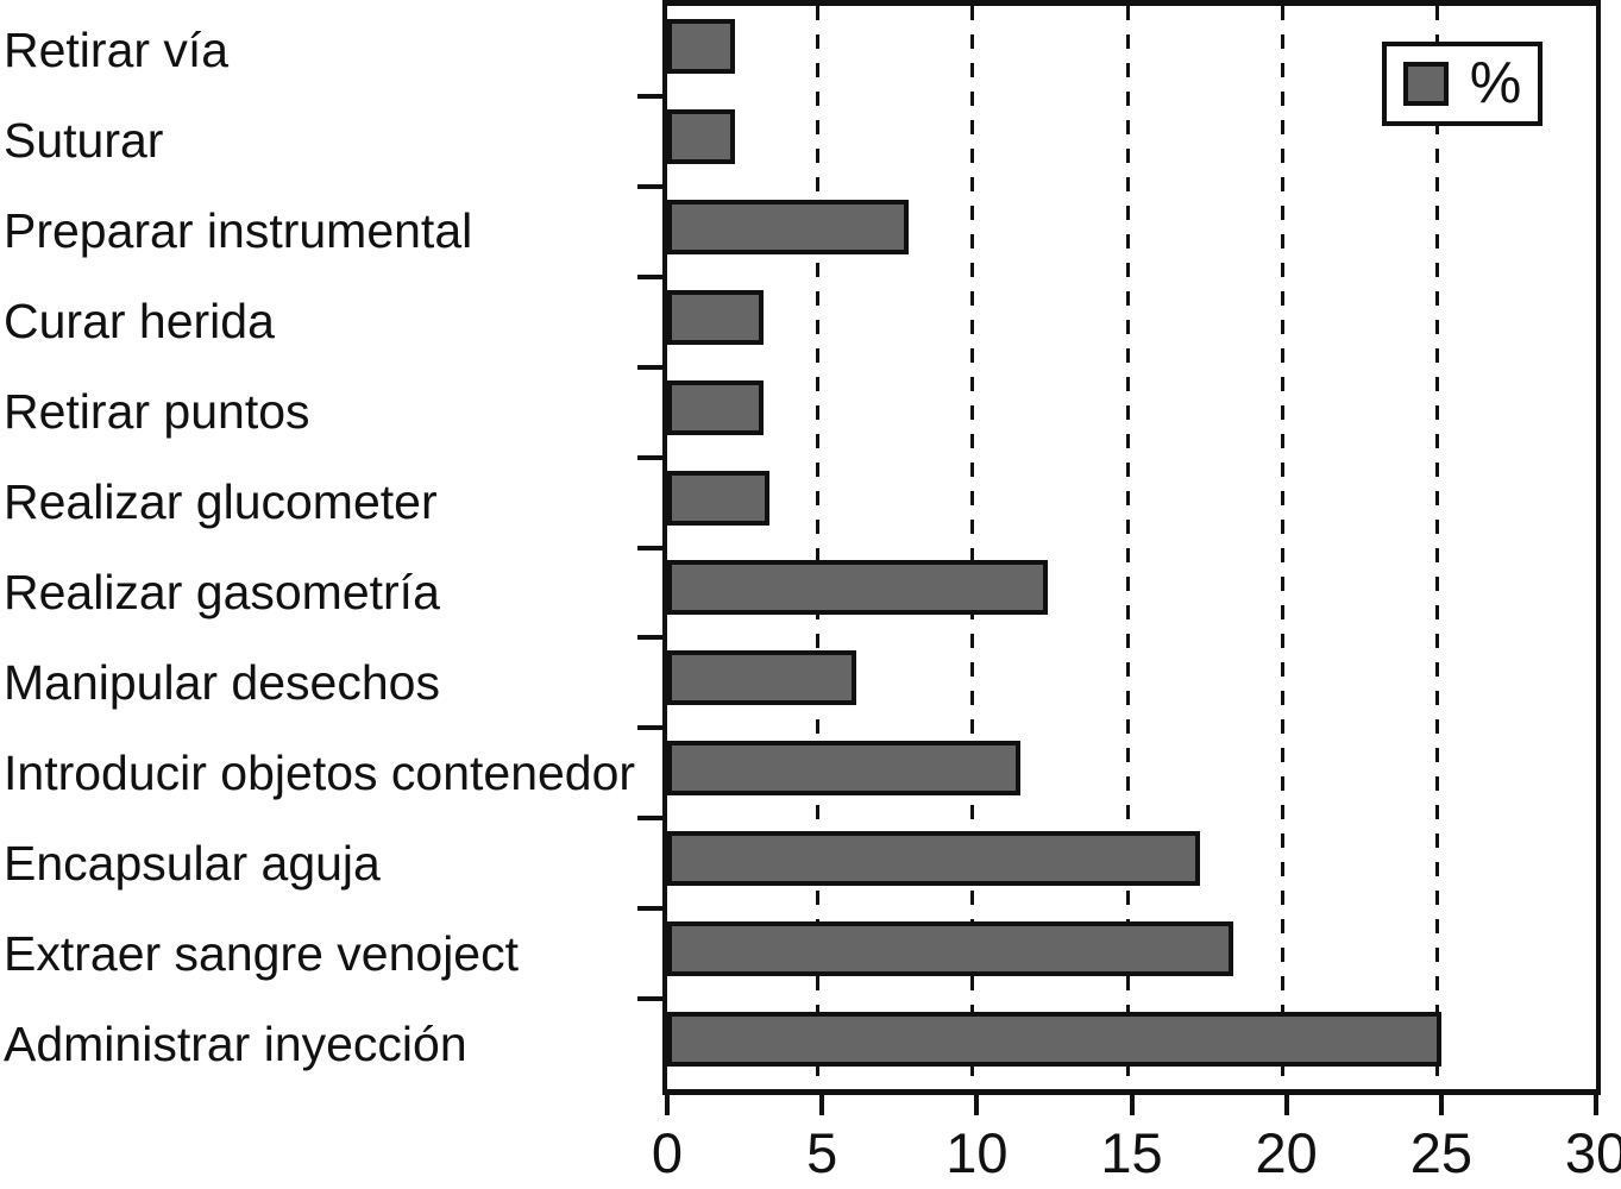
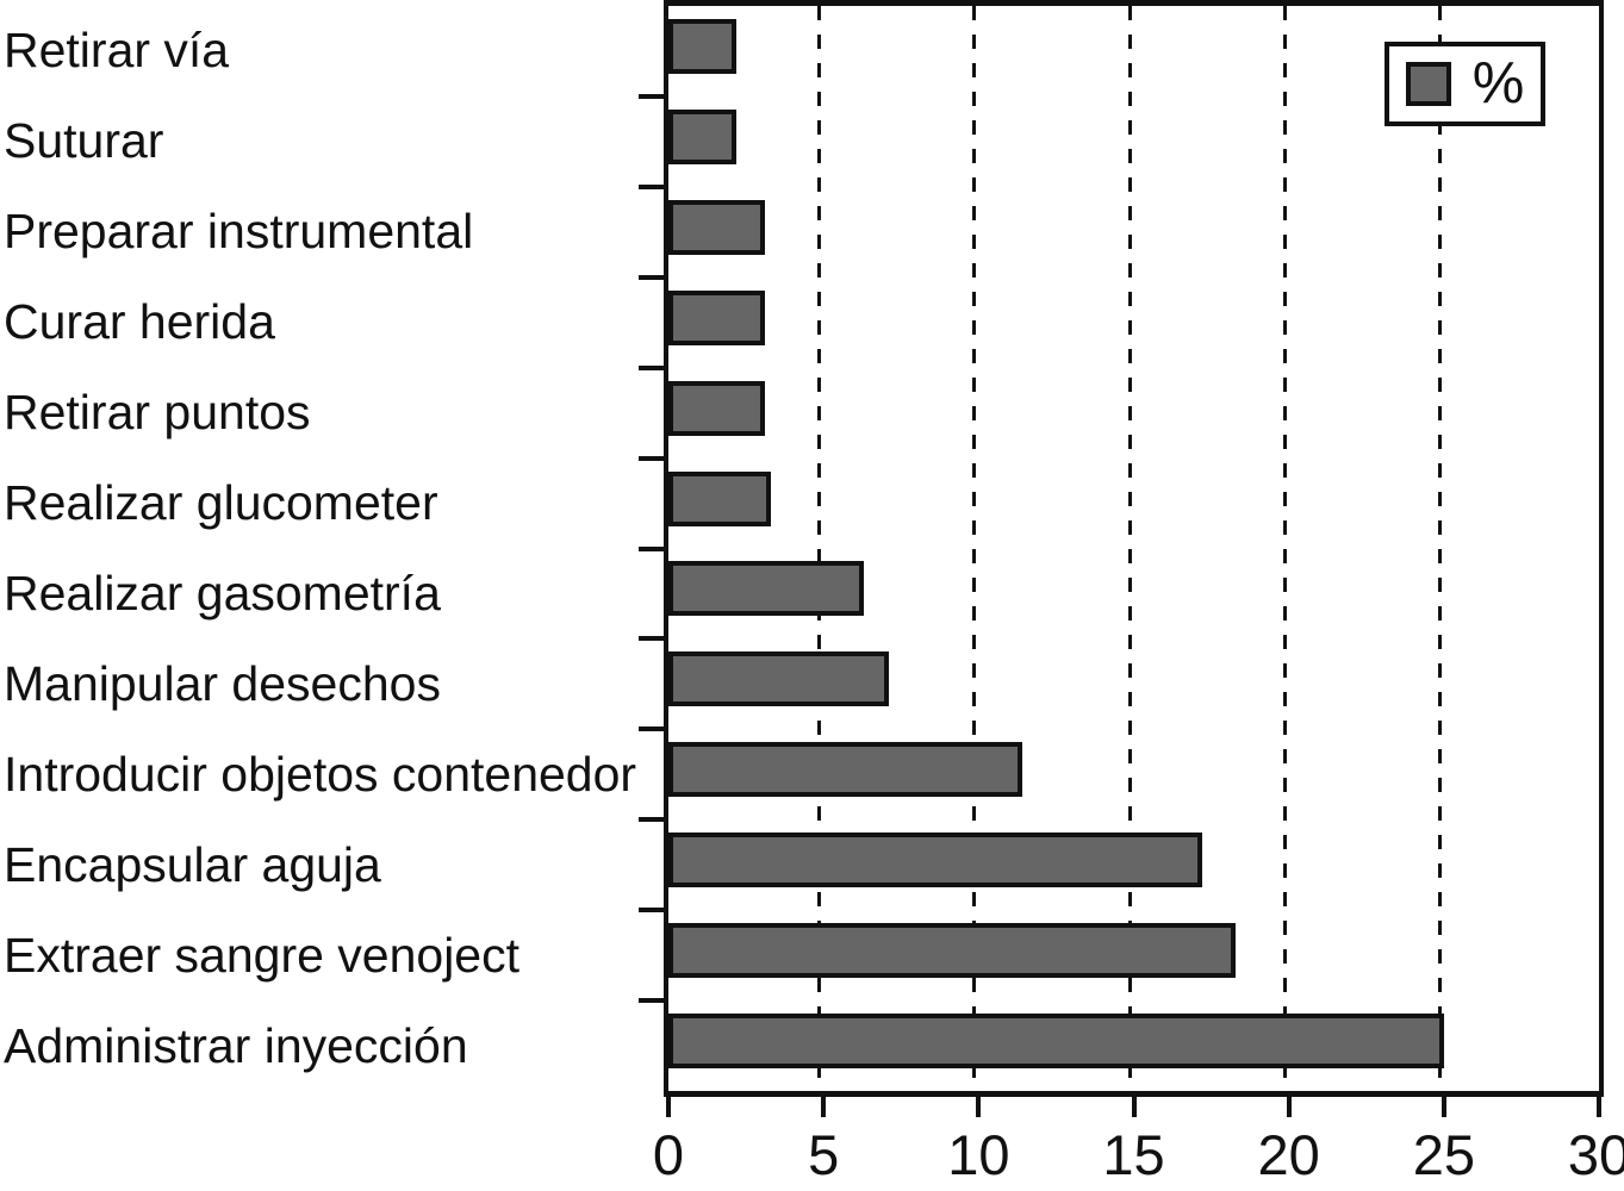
Preparar instrumental: 7.8 -> 3.1
Realizar gasometría: 12.3 -> 6.3
Manipular desechos: 6.1 -> 7.1
